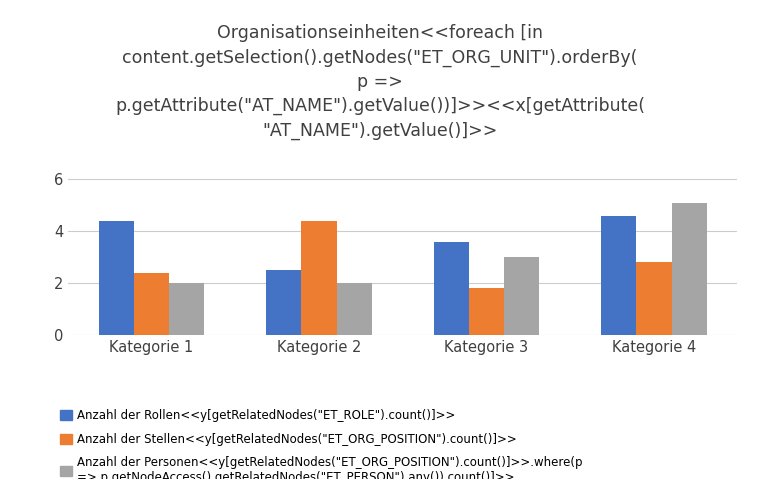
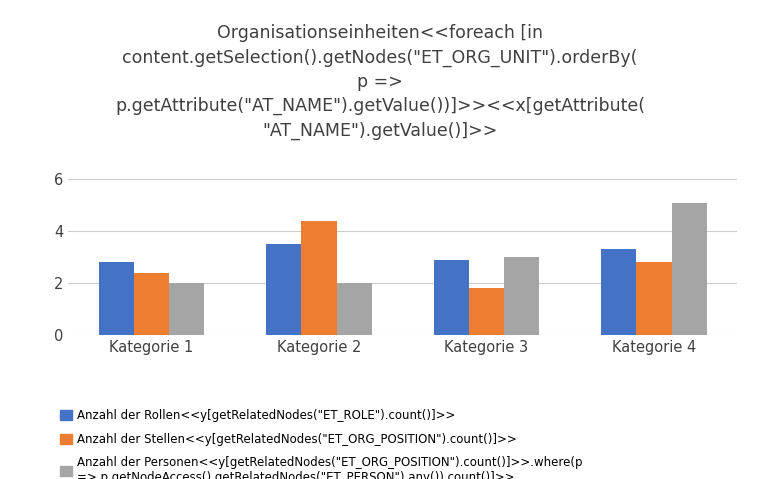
Anzahl der Rollen<<y[getRelatedNodes("ET_ROLE").count()]>>/Kategorie 1: 4.4 -> 2.8
Anzahl der Rollen<<y[getRelatedNodes("ET_ROLE").count()]>>/Kategorie 2: 2.5 -> 3.5
Anzahl der Rollen<<y[getRelatedNodes("ET_ROLE").count()]>>/Kategorie 3: 3.6 -> 2.9
Anzahl der Rollen<<y[getRelatedNodes("ET_ROLE").count()]>>/Kategorie 4: 4.6 -> 3.3
